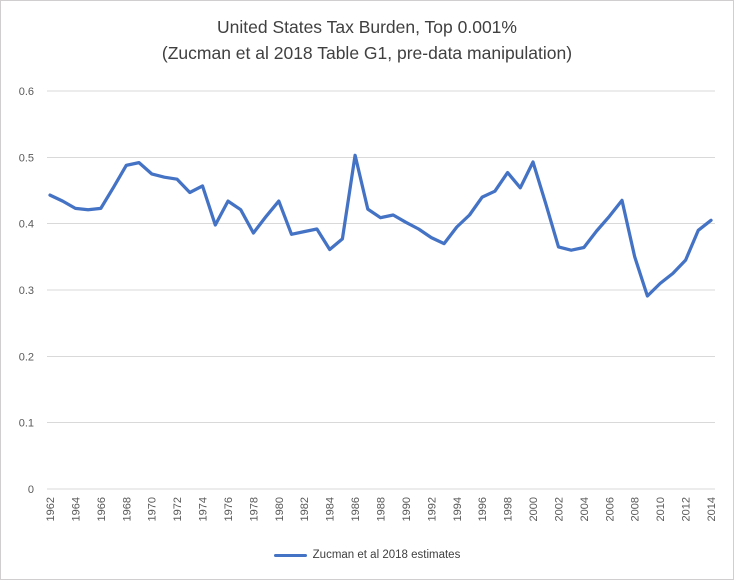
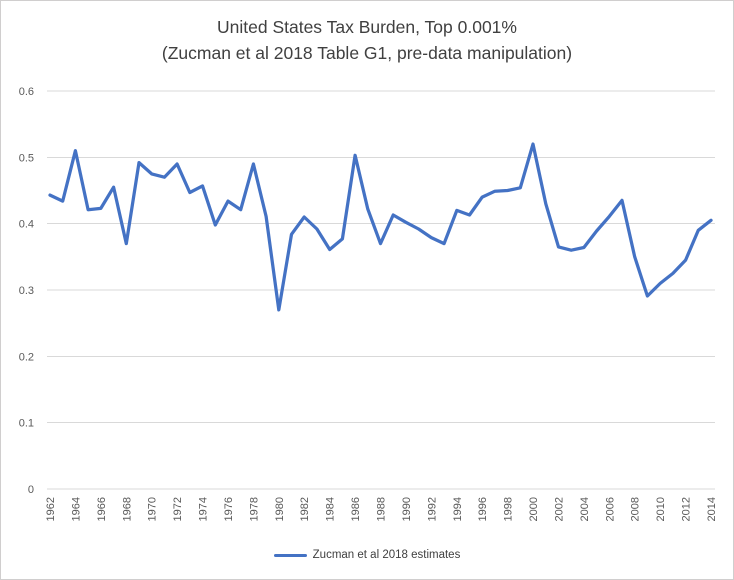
1964: 0.42 -> 0.51
1968: 0.49 -> 0.37
1972: 0.47 -> 0.49
1978: 0.39 -> 0.49
1980: 0.43 -> 0.27
1982: 0.39 -> 0.41
1988: 0.41 -> 0.37
1994: 0.40 -> 0.42
1998: 0.48 -> 0.45
2000: 0.49 -> 0.52
